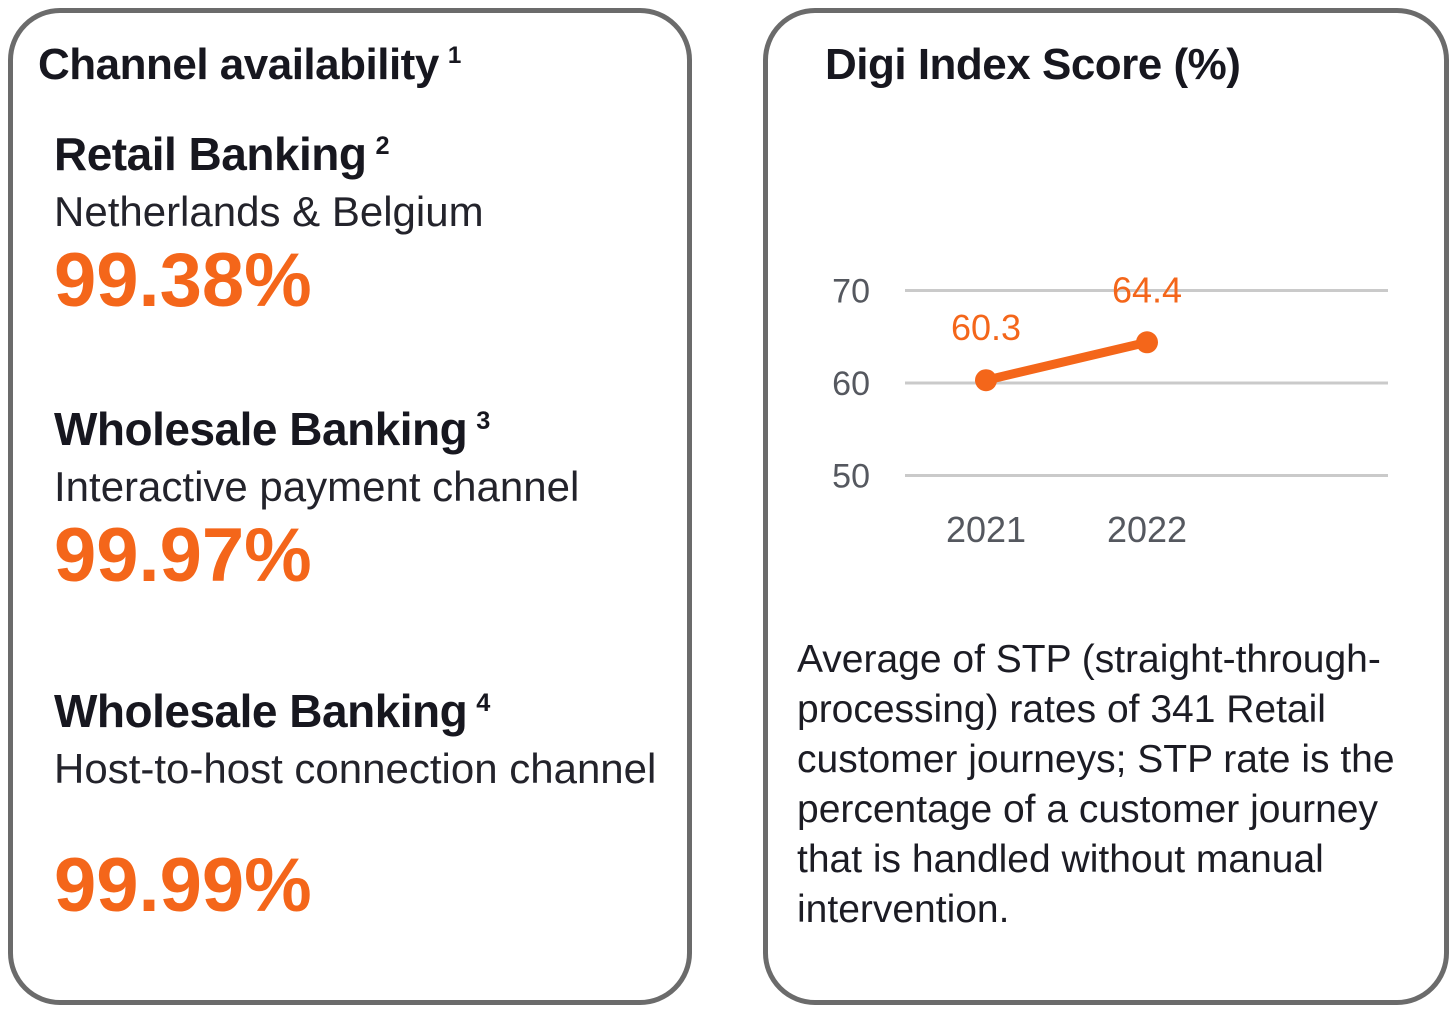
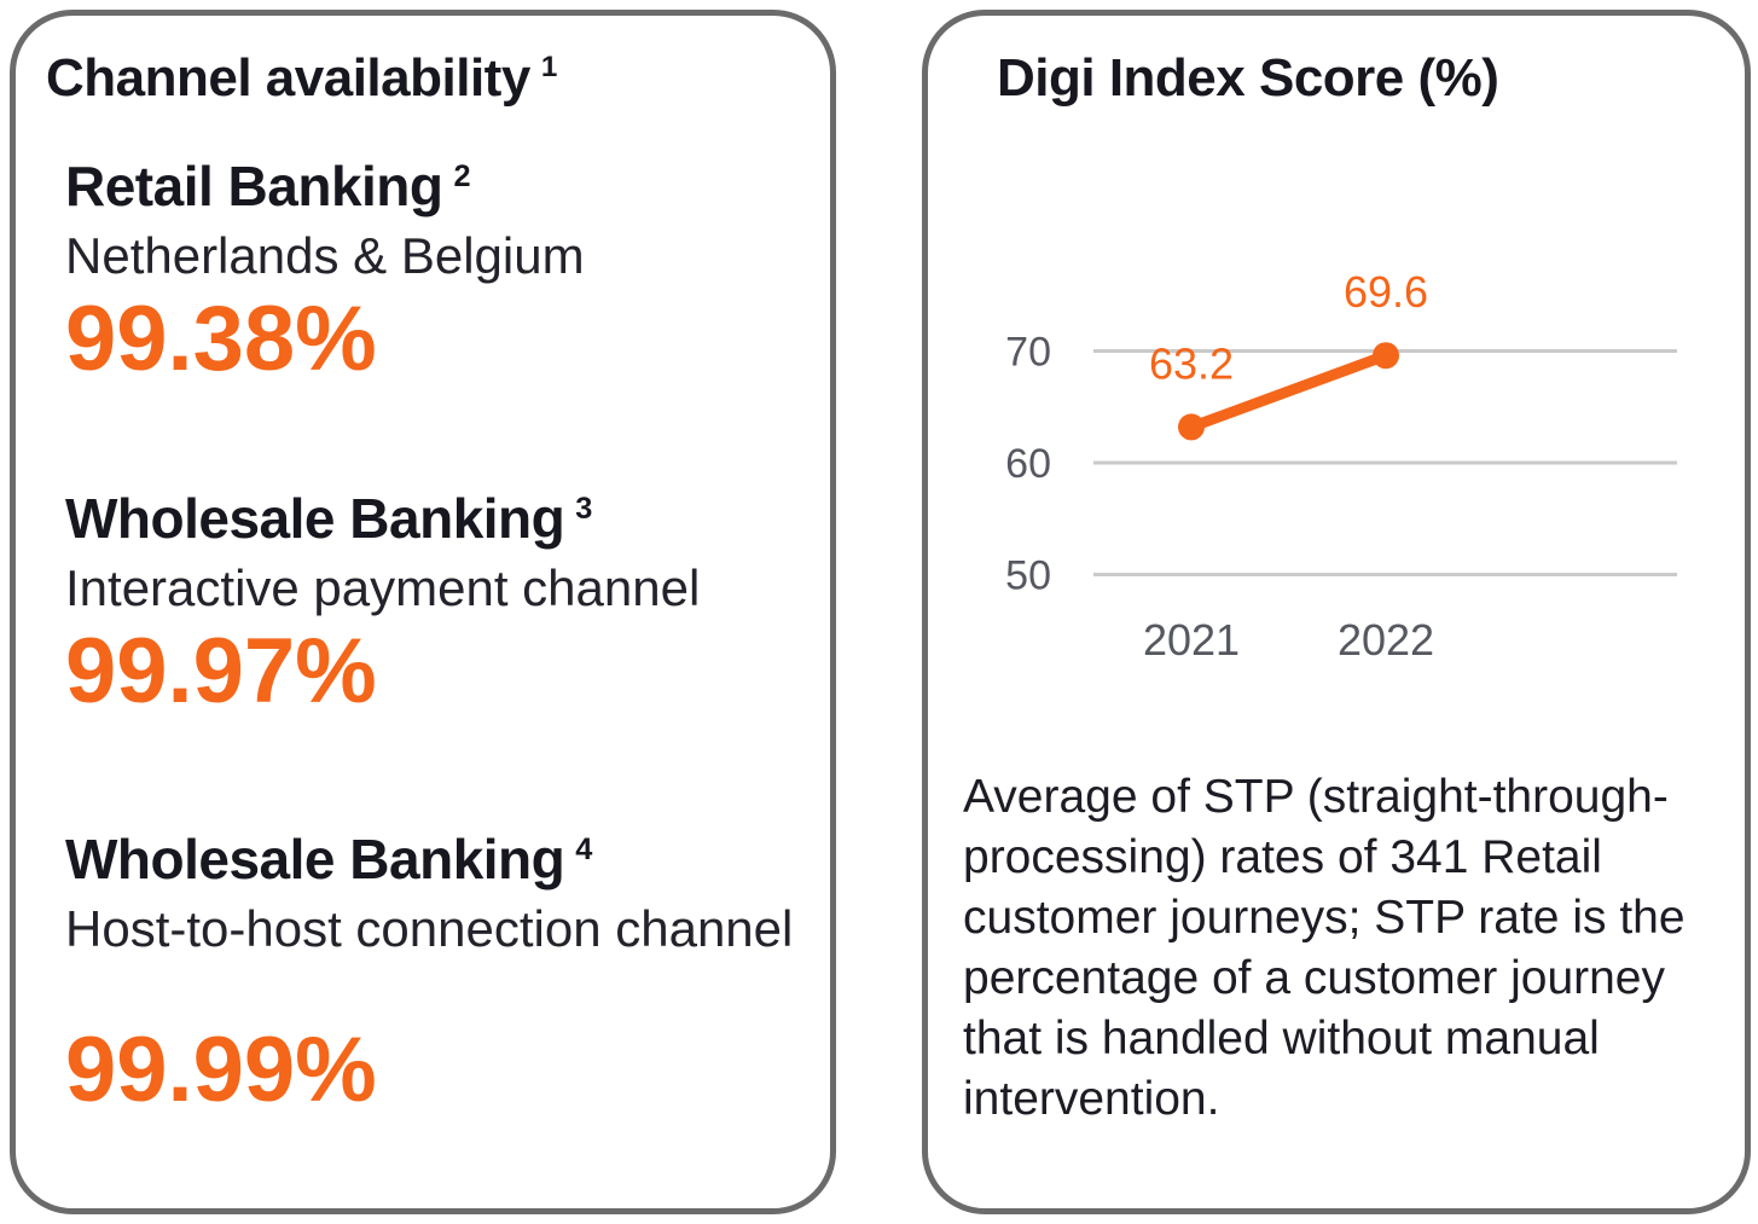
2021: 60.3 -> 63.2
2022: 64.4 -> 69.6
